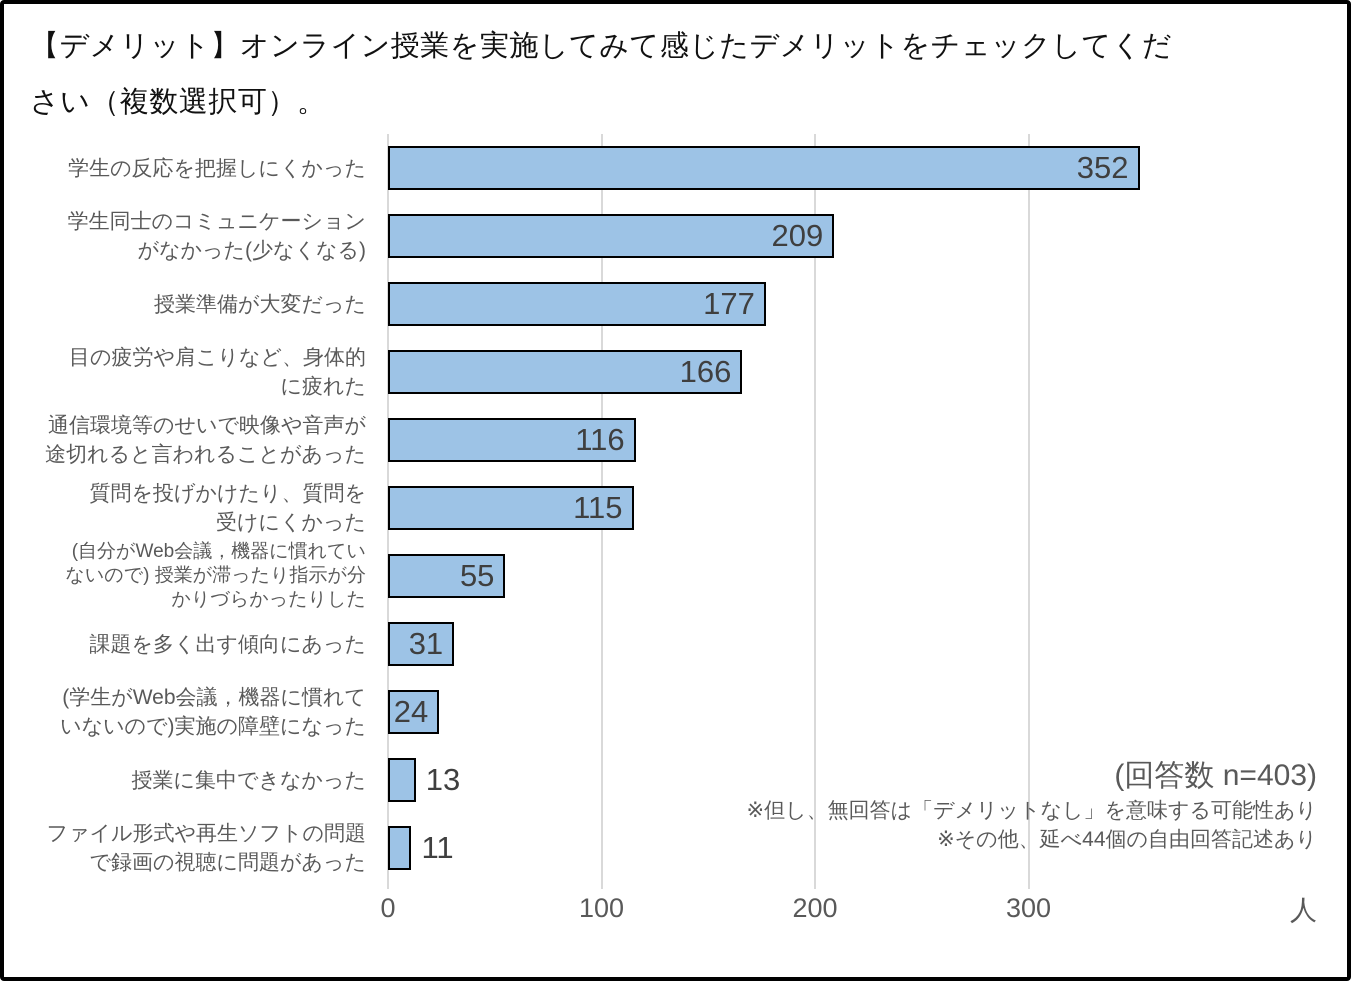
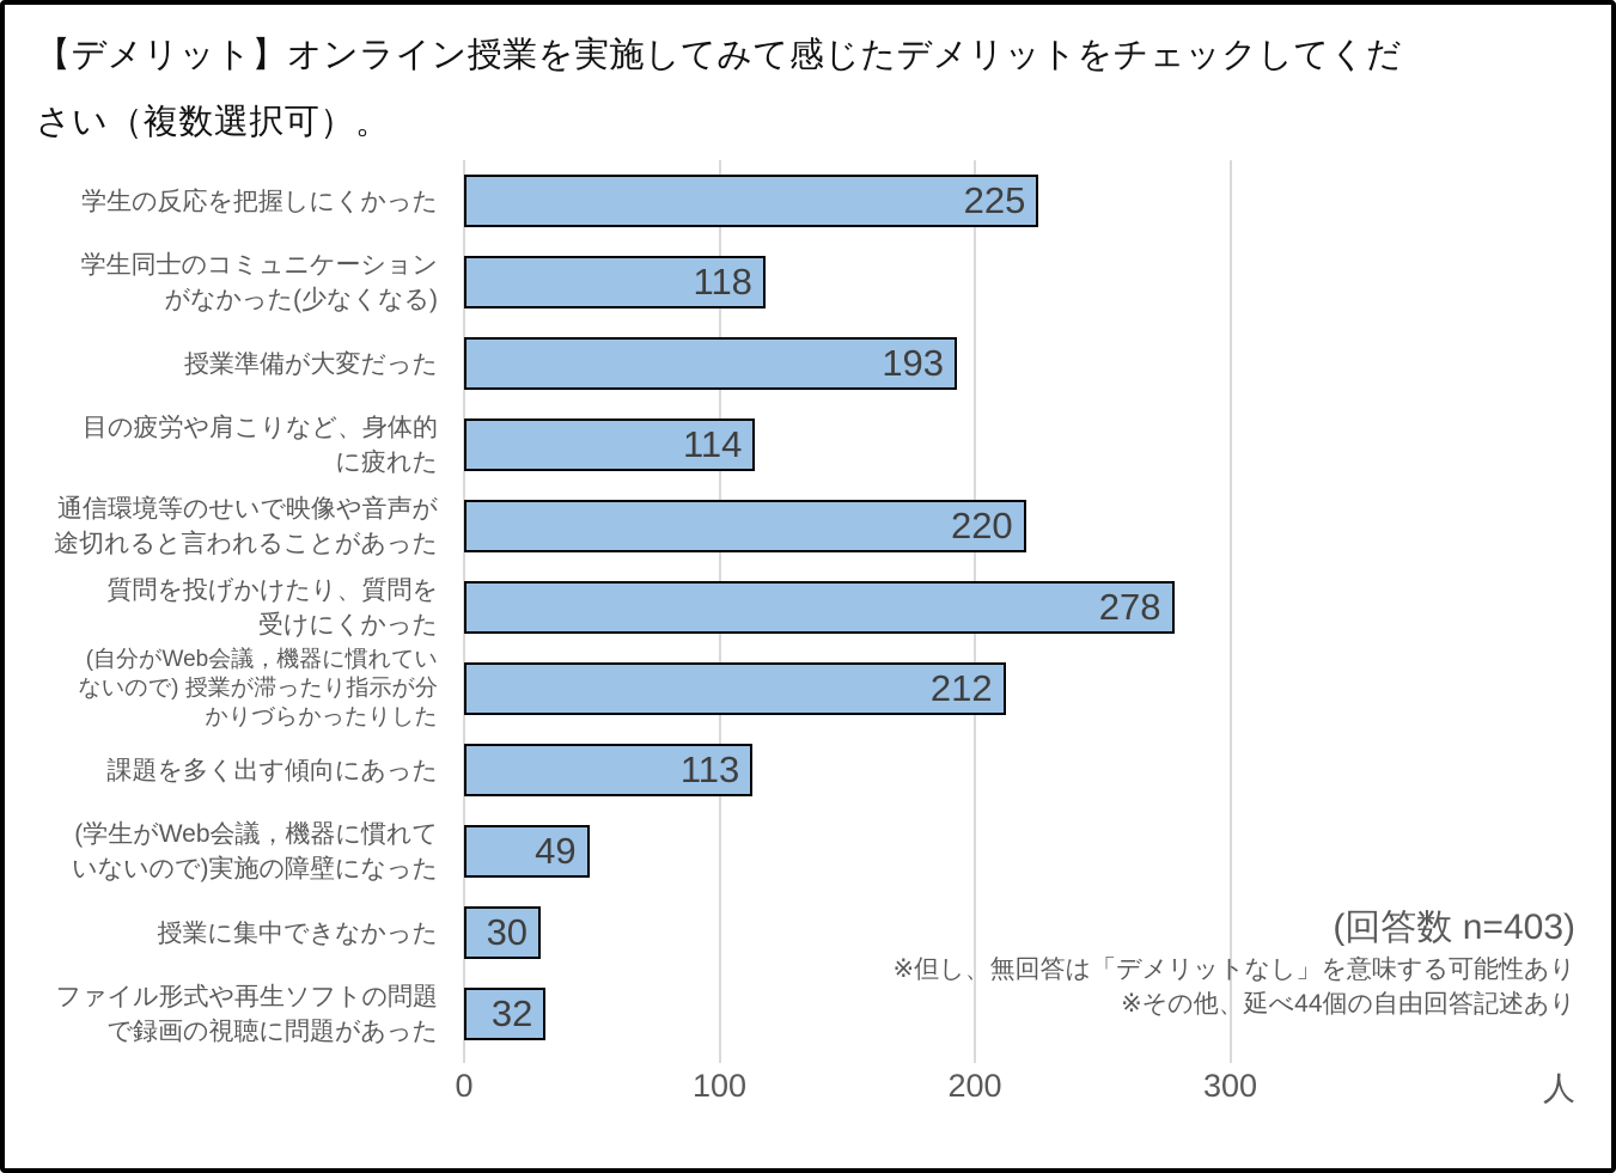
学生の反応を把握しにくかった: 352 -> 225
学生同士のコミュニケーションがなかった(少なくなる): 209 -> 118
授業準備が大変だった: 177 -> 193
目の疲労や肩こりなど、身体的に疲れた: 166 -> 114
通信環境等のせいで映像や音声が途切れると言われることがあった: 116 -> 220
質問を投げかけたり、質問を受けにくかった: 115 -> 278
(自分がWeb会議，機器に慣れていないので) 授業が滞ったり指示が分かりづらかったりした: 55 -> 212
課題を多く出す傾向にあった: 31 -> 113
(学生がWeb会議，機器に慣れていないので)実施の障壁になった: 24 -> 49
授業に集中できなかった: 13 -> 30
ファイル形式や再生ソフトの問題で録画の視聴に問題があった: 11 -> 32
